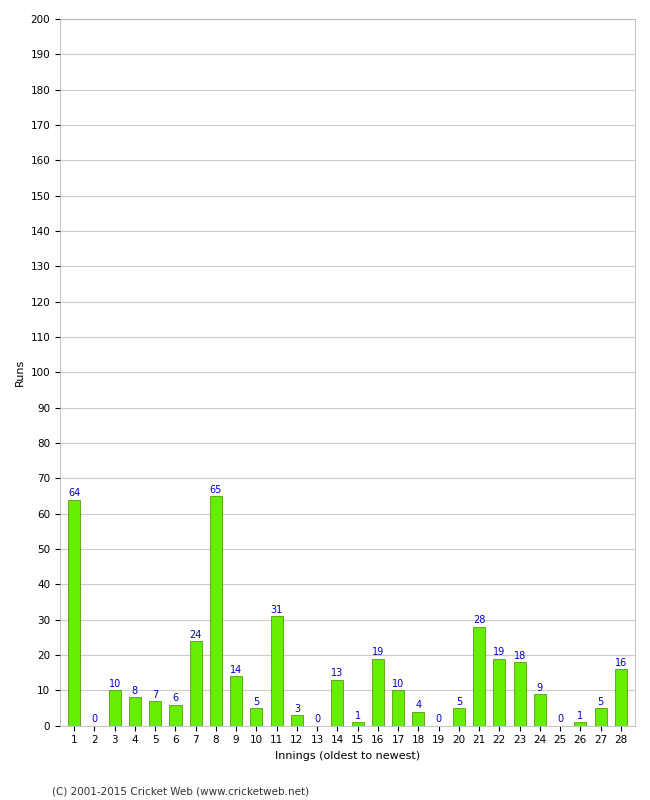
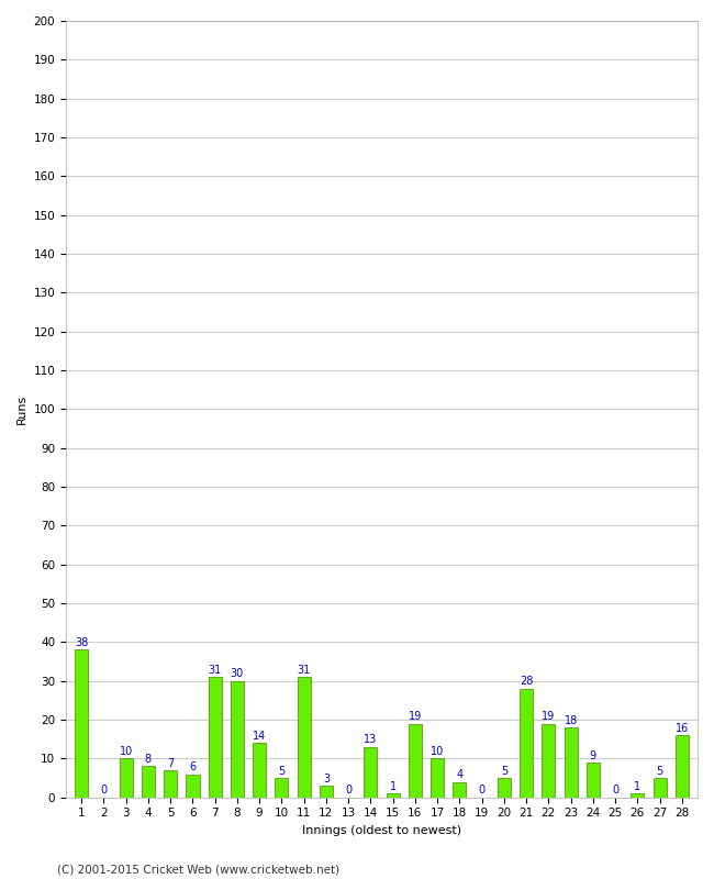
1: 64 -> 38
7: 24 -> 31
8: 65 -> 30
